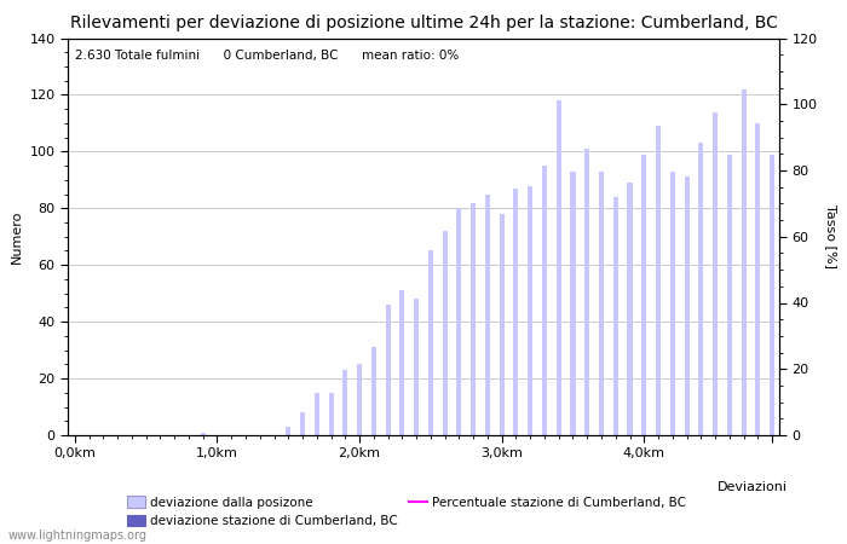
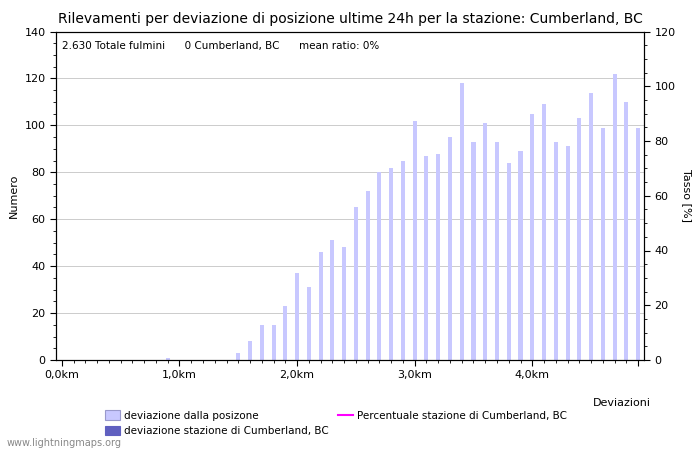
2,0km: 25 -> 37
3,0km: 78 -> 102
4,0km: 99 -> 105
